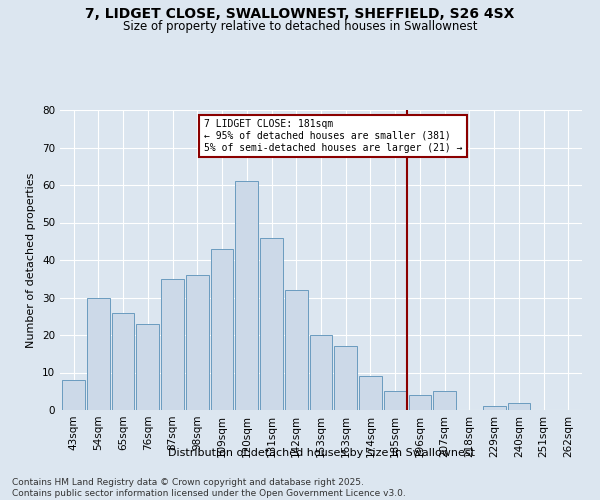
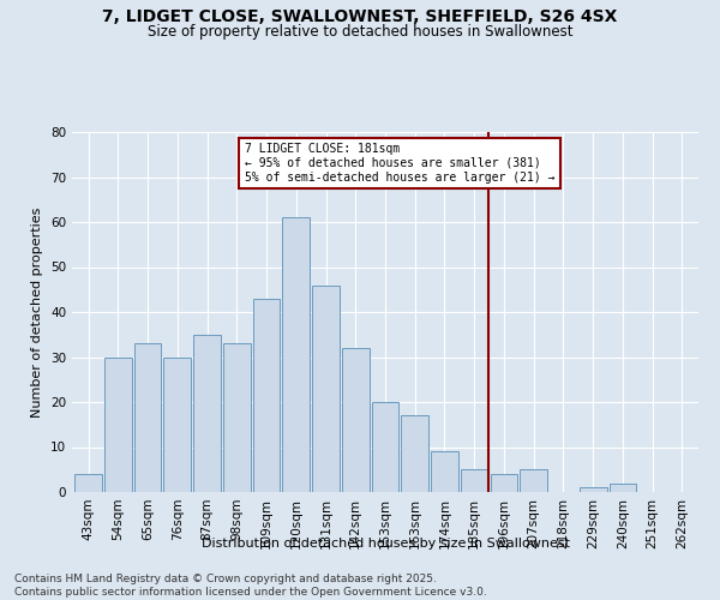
43sqm: 8 -> 4
65sqm: 26 -> 33
76sqm: 23 -> 30
98sqm: 36 -> 33
